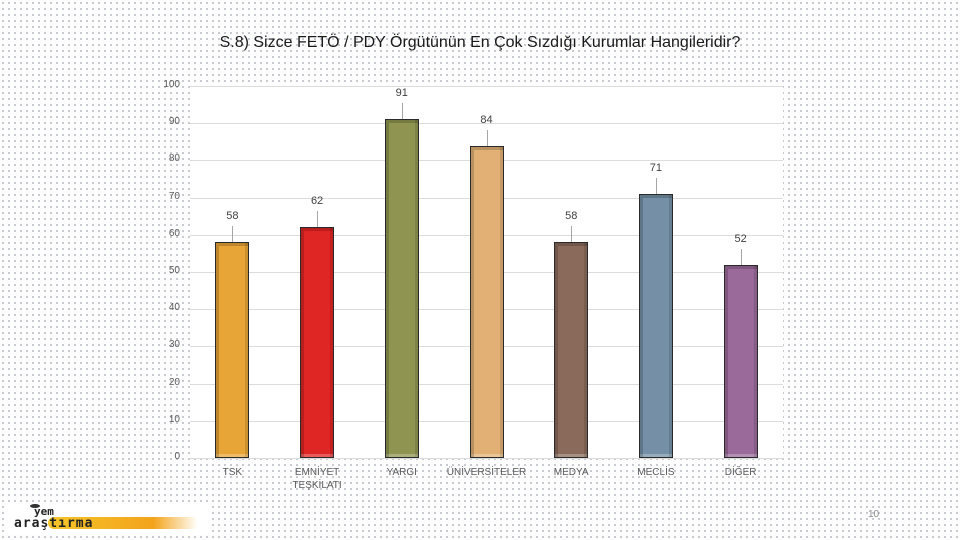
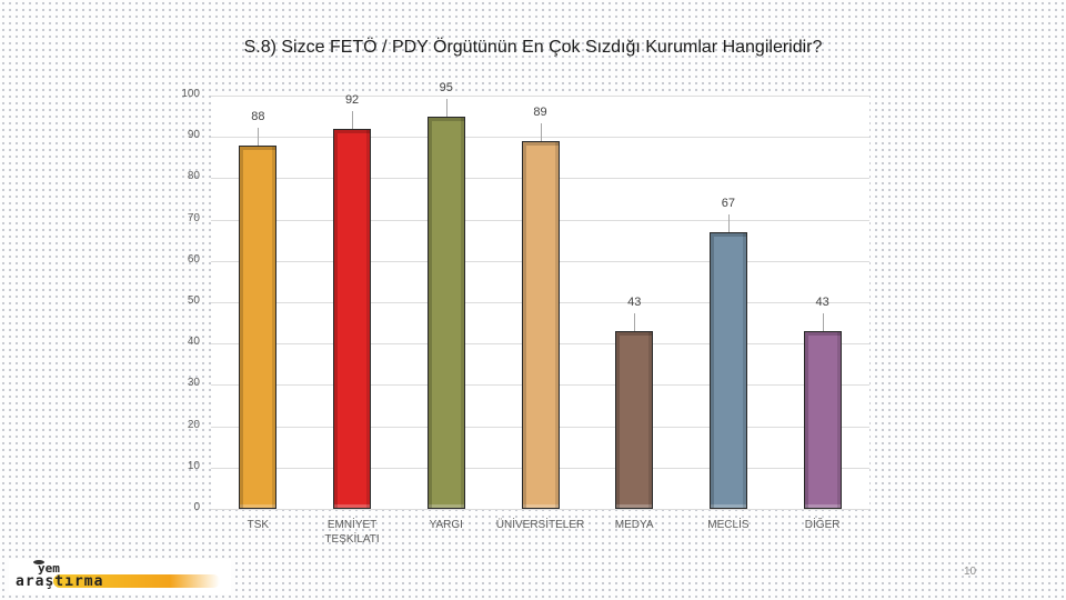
TSK: 58 -> 88
EMNİYET TEŞKİLATI: 62 -> 92
YARGI: 91 -> 95
ÜNİVERSİTELER: 84 -> 89
MEDYA: 58 -> 43
MECLİS: 71 -> 67
DİĞER: 52 -> 43
